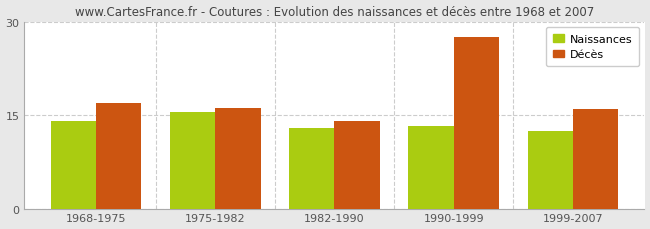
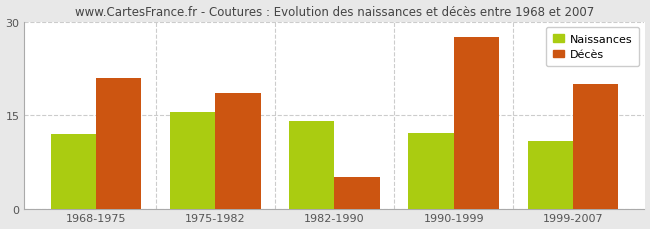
Naissances/1968-1975: 14.0 -> 12.0
Décès/1968-1975: 17.0 -> 21.0
Décès/1975-1982: 16.2 -> 18.6
Naissances/1982-1990: 13.0 -> 14.0
Décès/1982-1990: 14.0 -> 5.0
Naissances/1990-1999: 13.2 -> 12.2
Naissances/1999-2007: 12.5 -> 10.8
Décès/1999-2007: 16.0 -> 20.0
